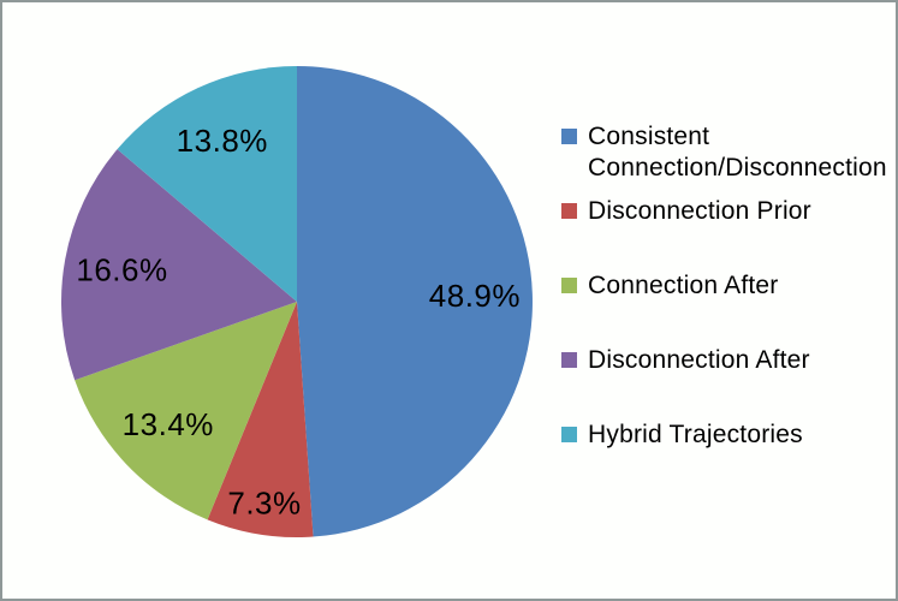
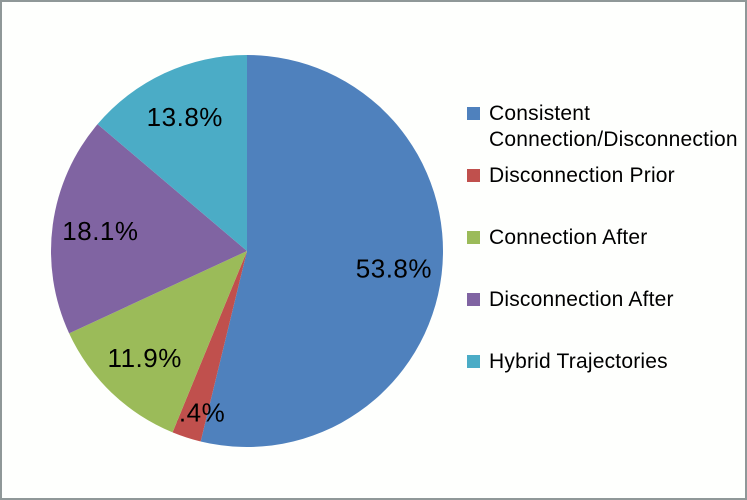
Consistent Connection/Disconnection: 48.9% -> 53.8%
Disconnection Prior: 7.3% -> 2.4%
Connection After: 13.4% -> 11.9%
Disconnection After: 16.6% -> 18.1%
